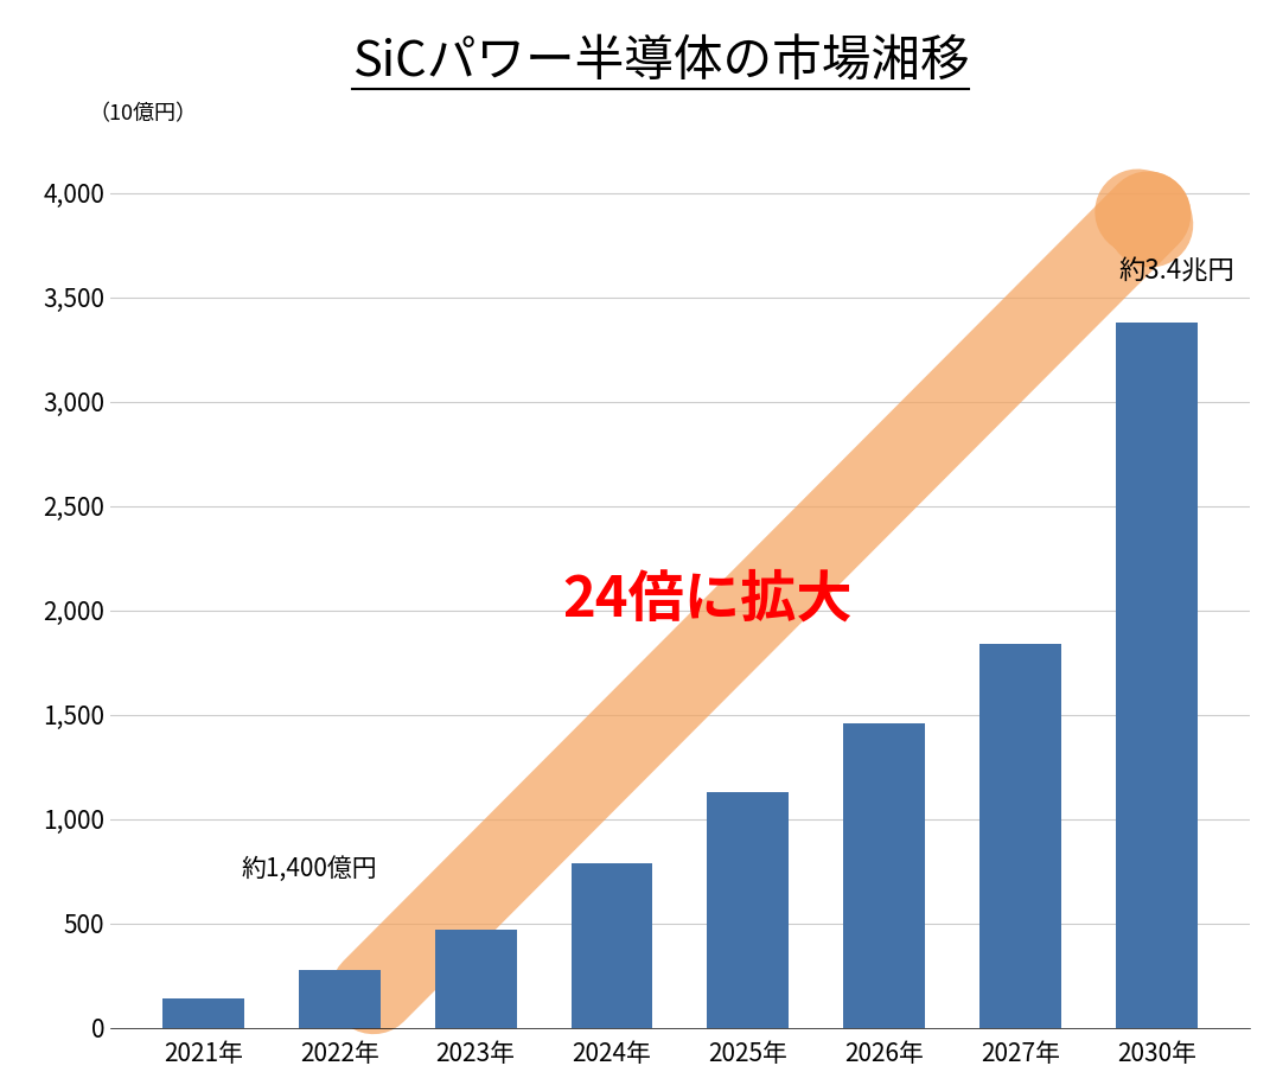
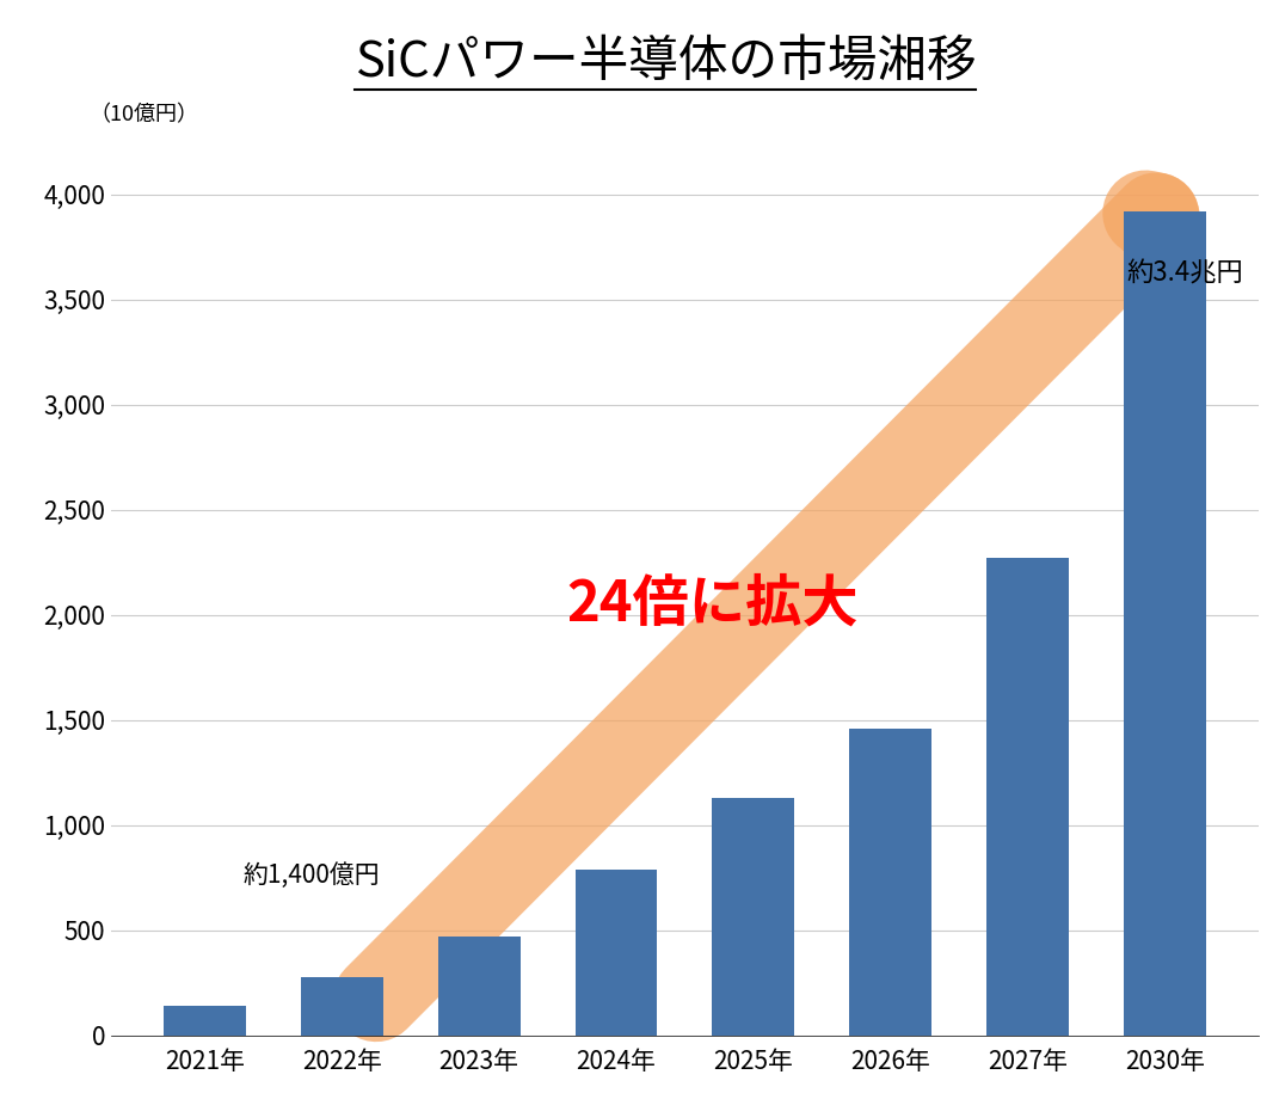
2027年: 1,840 -> 2,270
2030年: 3,380 -> 3,920
